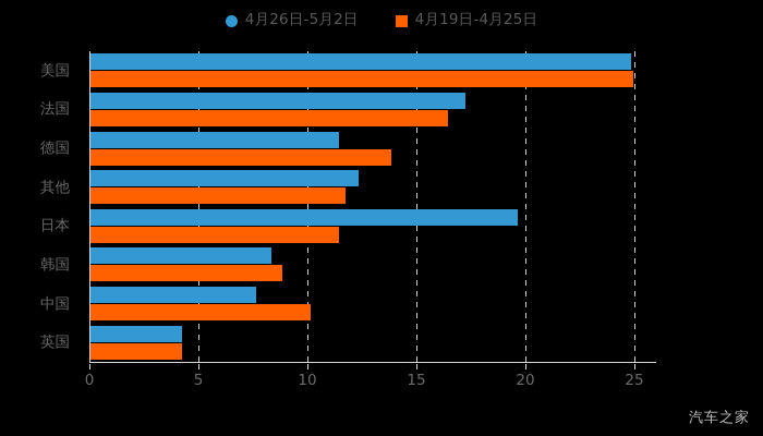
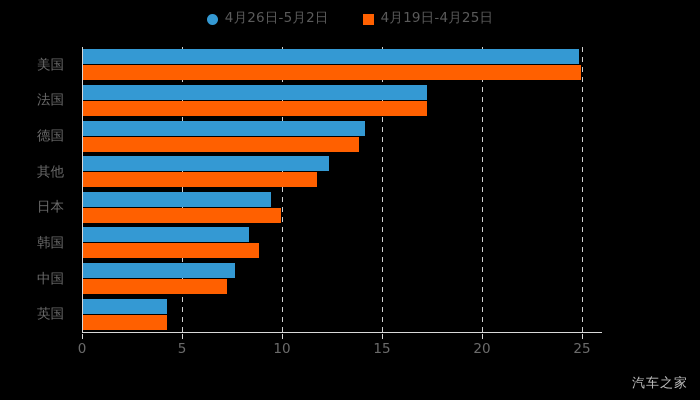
4月19日-4月25日/法国: 16.4 -> 17.2
4月26日-5月2日/德国: 11.4 -> 14.1
4月26日-5月2日/日本: 19.6 -> 9.4
4月19日-4月25日/日本: 11.4 -> 9.9
4月19日-4月25日/中国: 10.1 -> 7.2
